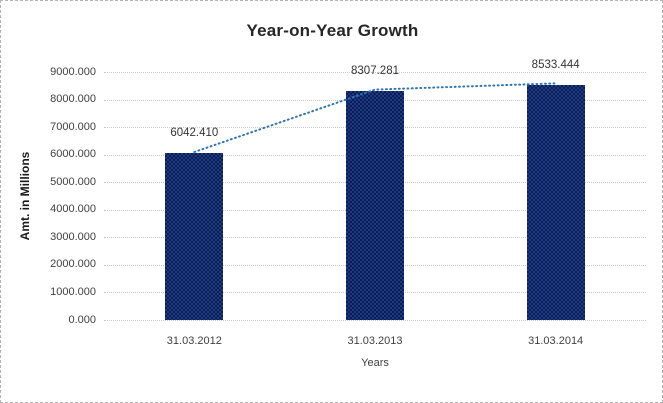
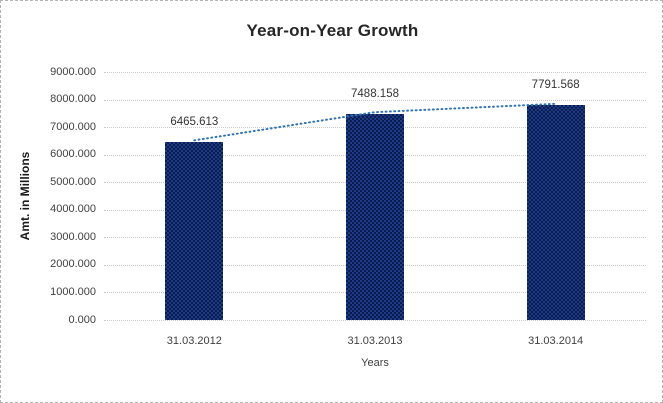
31.03.2012: 6042.410 -> 6465.613
31.03.2013: 8307.281 -> 7488.158
31.03.2014: 8533.444 -> 7791.568
